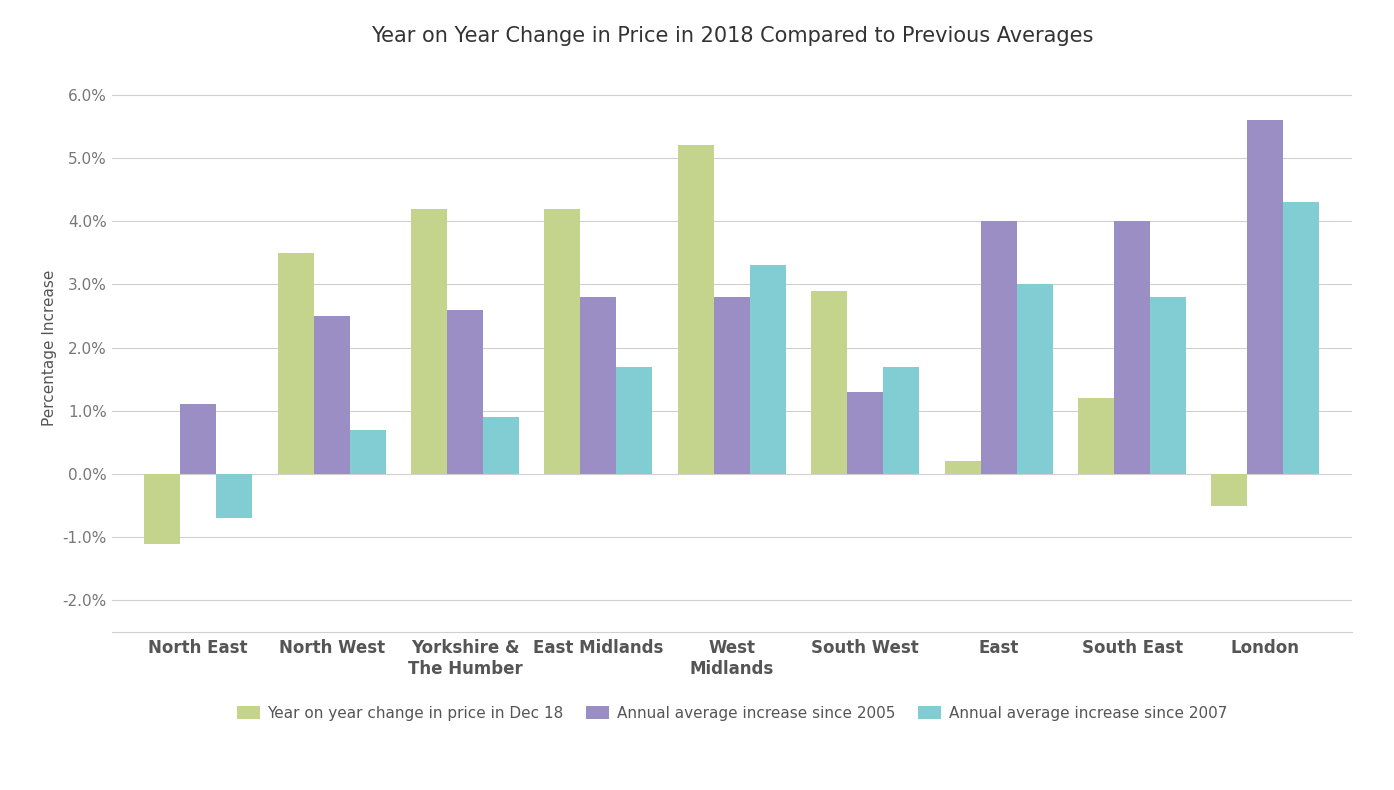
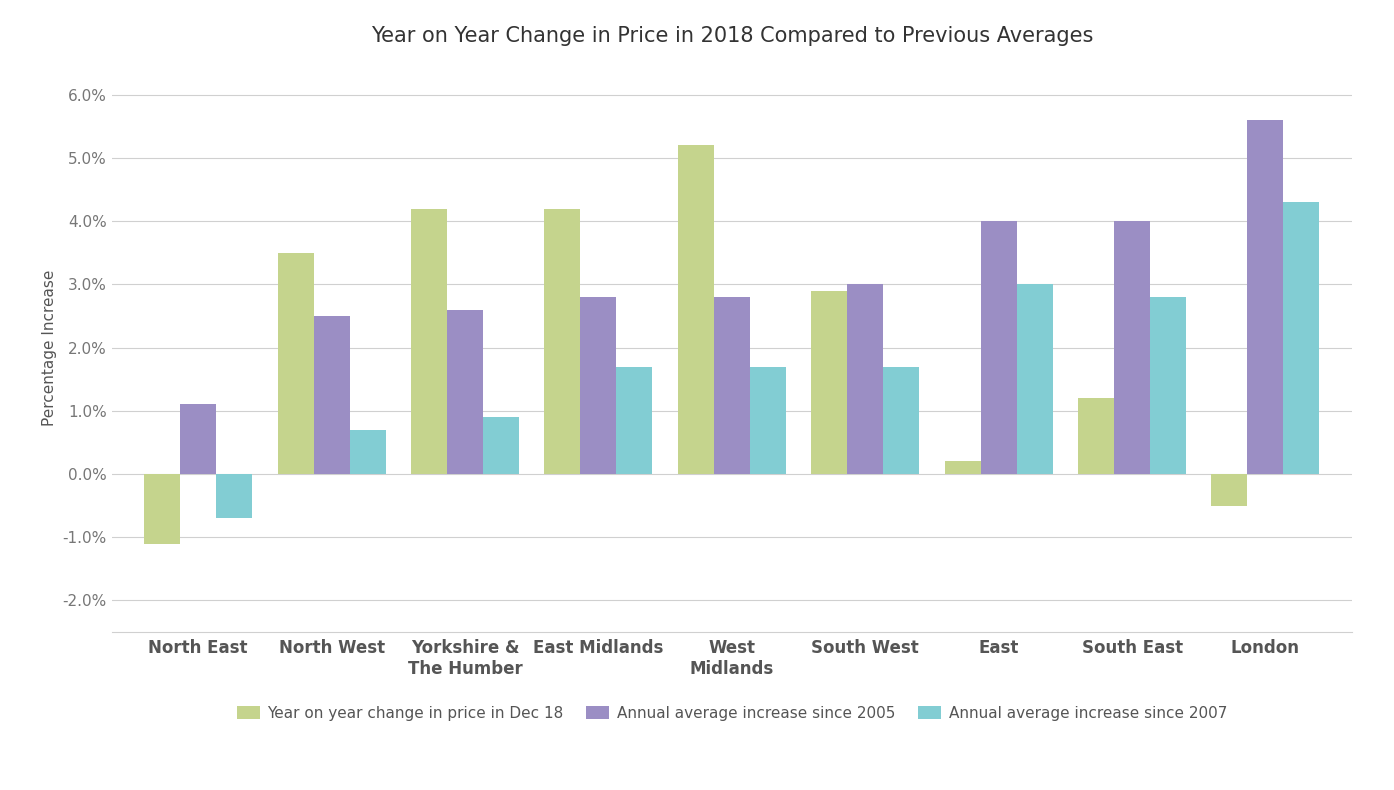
Annual average increase since 2007/West Midlands: 3.3% -> 1.7%
Annual average increase since 2005/South West: 1.3% -> 3.0%
